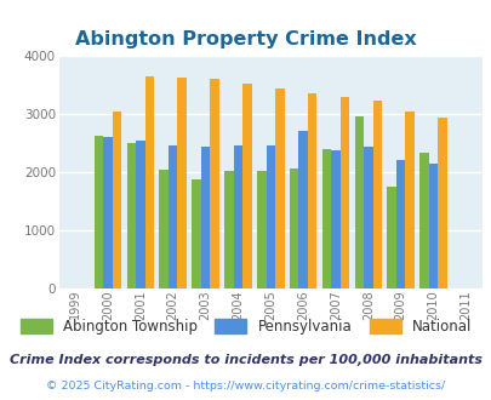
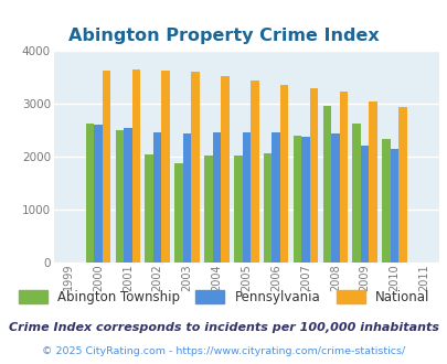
National/2000: 3050 -> 3620
Pennsylvania/2006: 2700 -> 2460
Abington Township/2009: 1750 -> 2630
